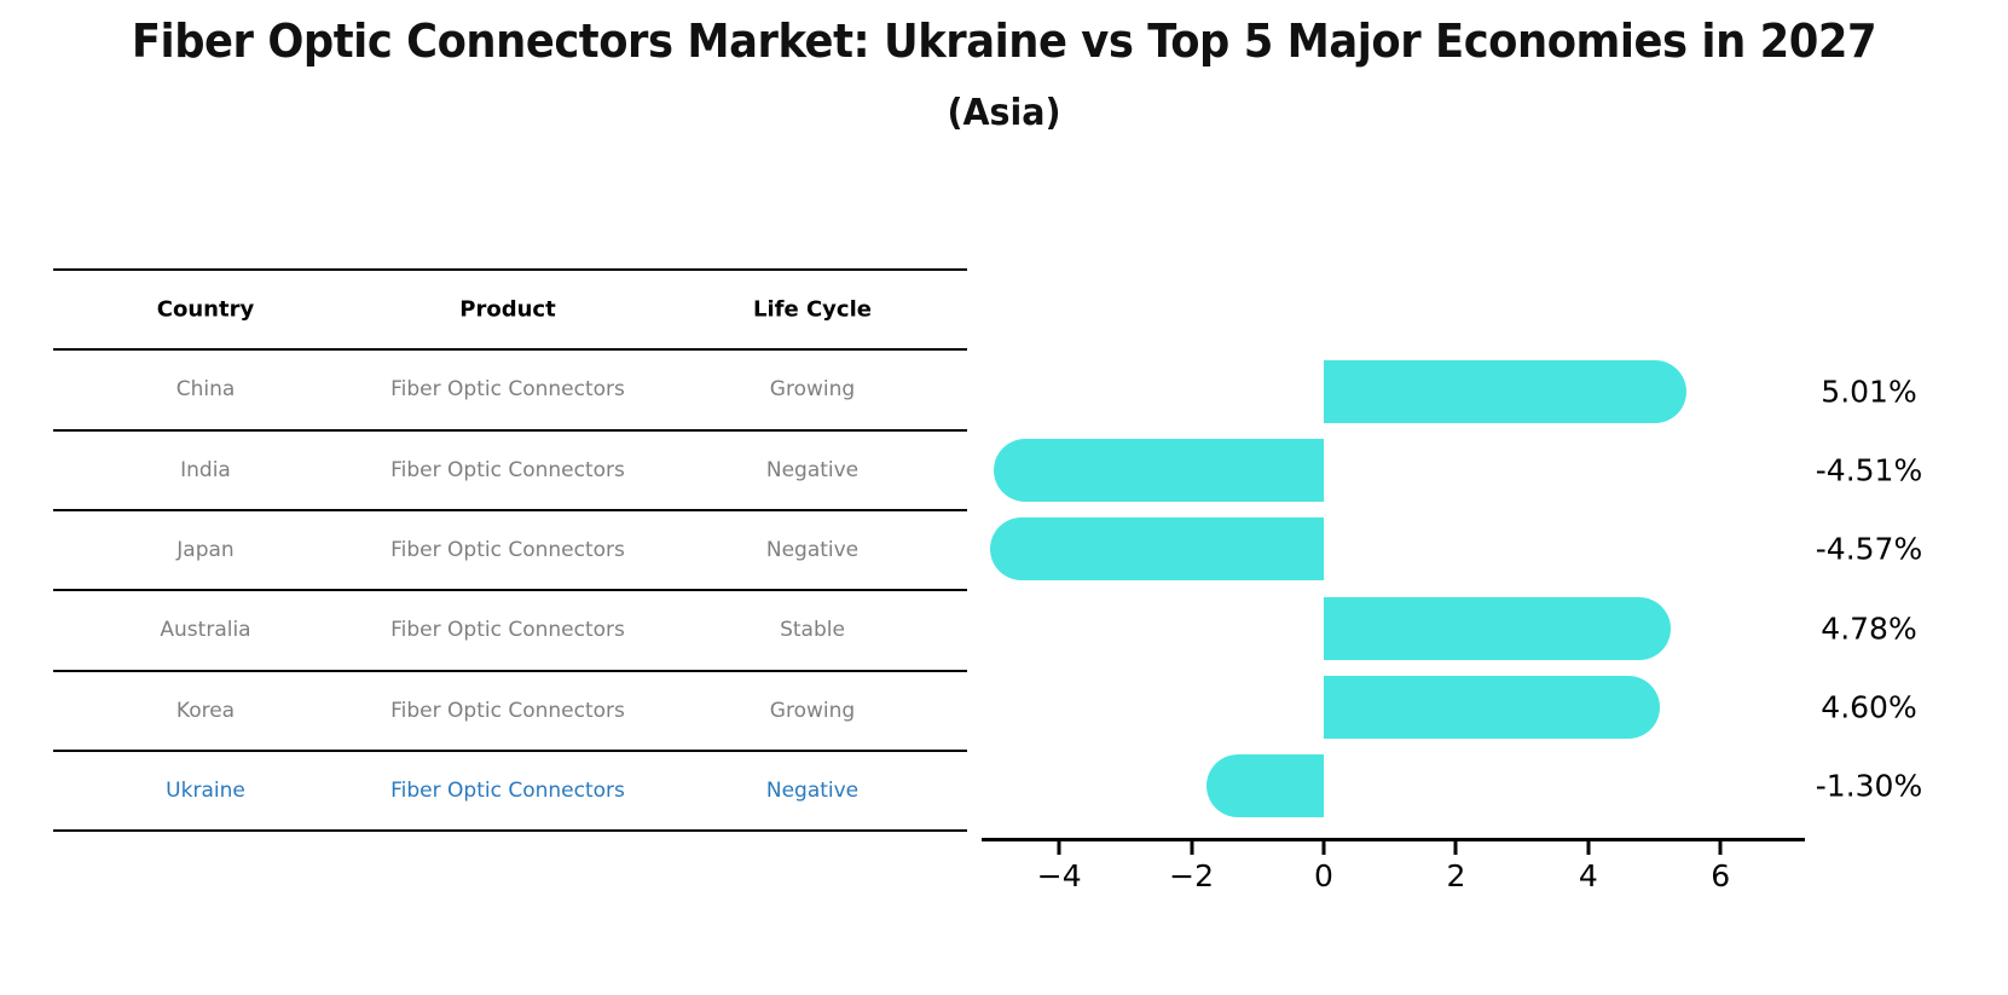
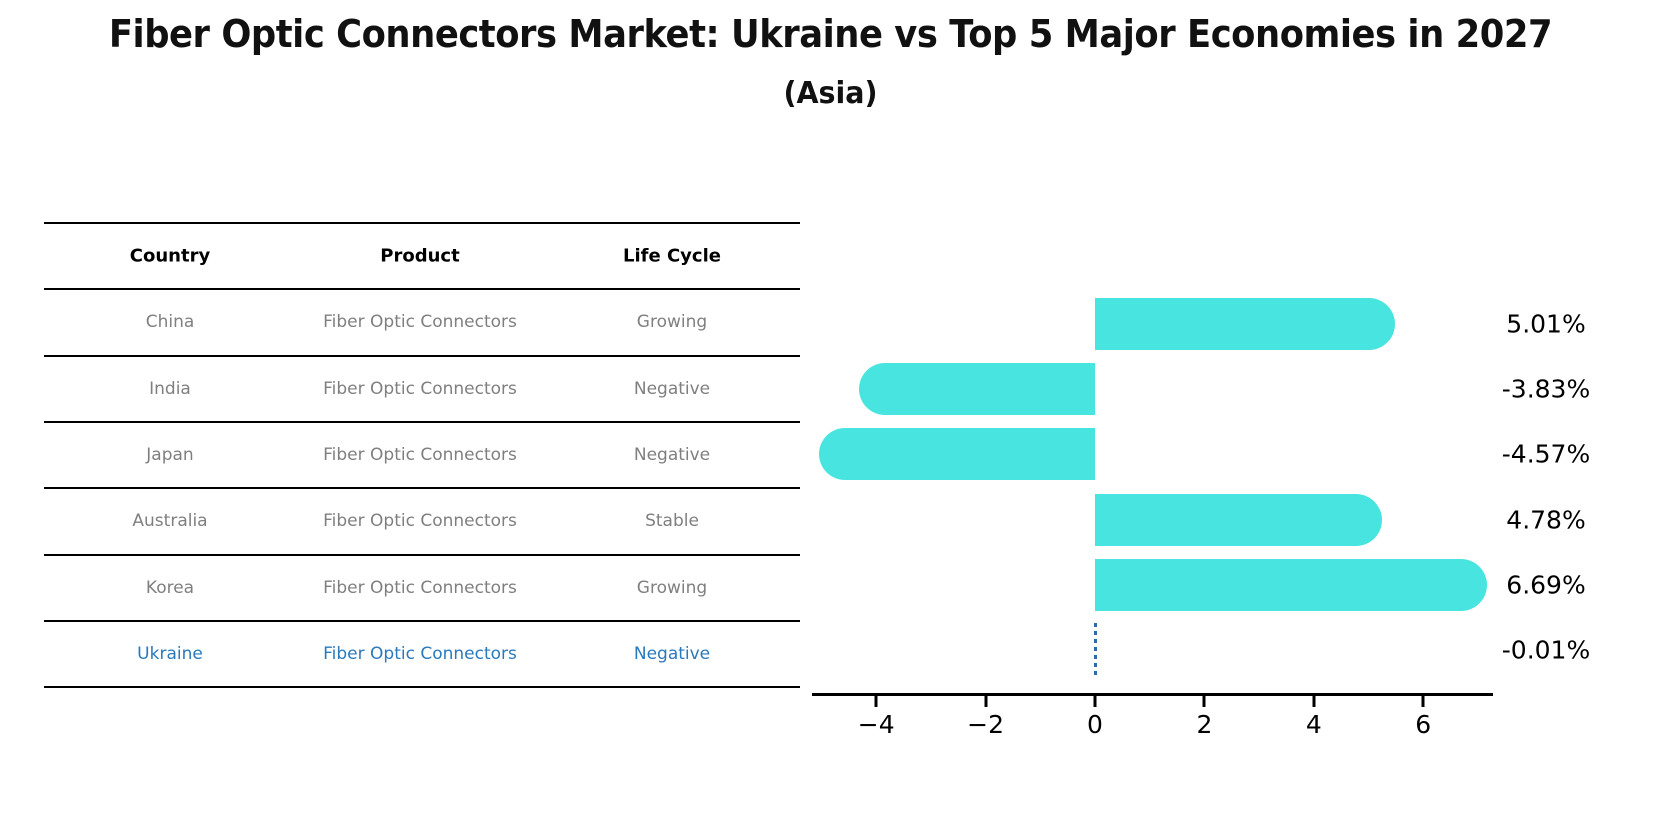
India: -4.51% -> -3.83%
Korea: 4.60% -> 6.69%
Ukraine: -1.30% -> -0.01%
